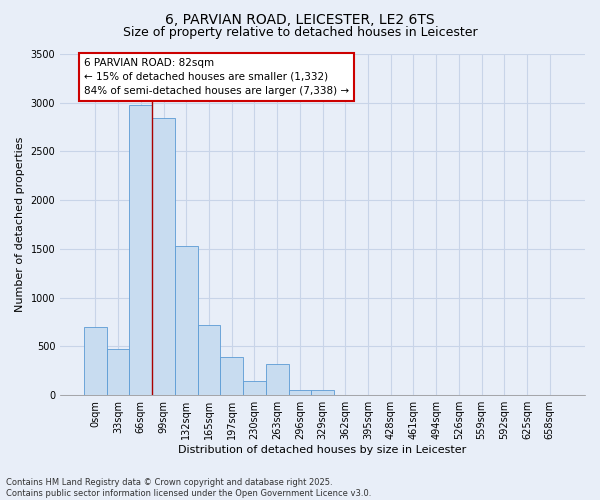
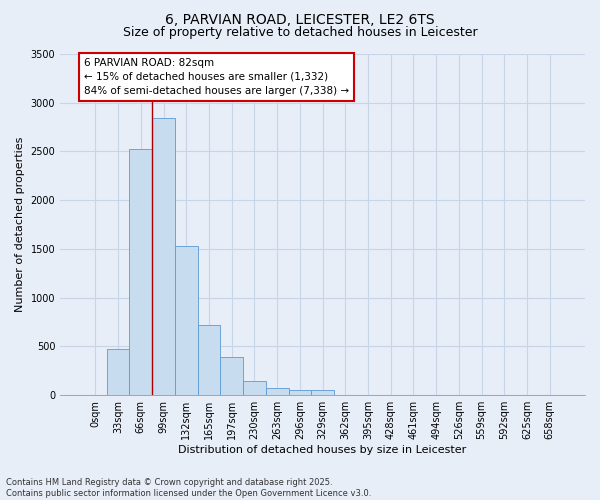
0sqm: 700 -> 0
66sqm: 2980 -> 2520
263sqm: 320 -> 70
